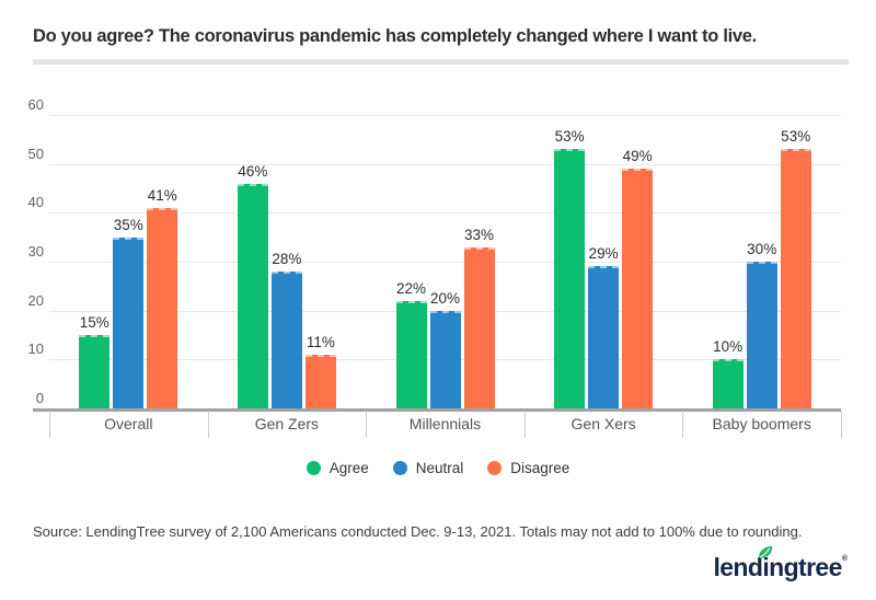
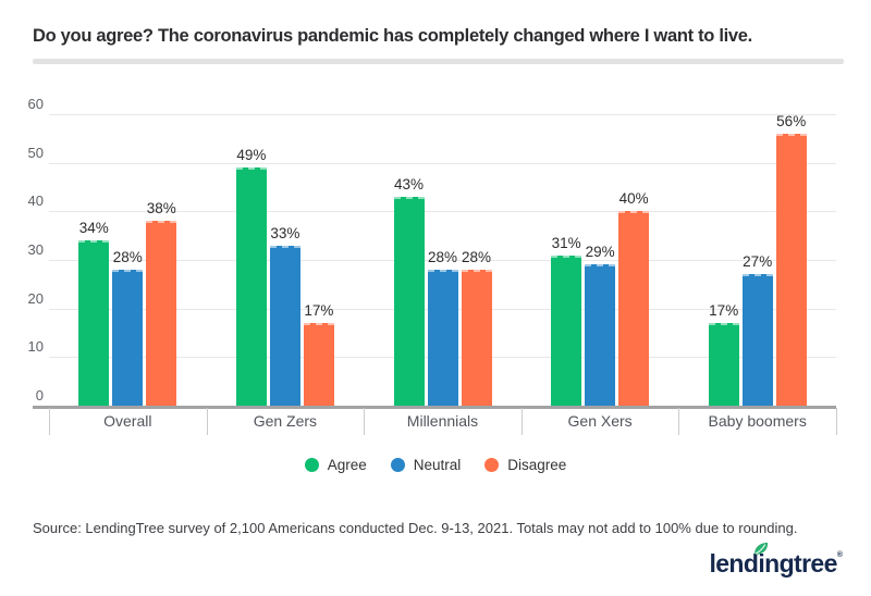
Agree/Overall: 15% -> 34%
Neutral/Overall: 35% -> 28%
Disagree/Overall: 41% -> 38%
Agree/Gen Zers: 46% -> 49%
Neutral/Gen Zers: 28% -> 33%
Disagree/Gen Zers: 11% -> 17%
Agree/Millennials: 22% -> 43%
Neutral/Millennials: 20% -> 28%
Disagree/Millennials: 33% -> 28%
Agree/Gen Xers: 53% -> 31%
Disagree/Gen Xers: 49% -> 40%
Agree/Baby boomers: 10% -> 17%
Neutral/Baby boomers: 30% -> 27%
Disagree/Baby boomers: 53% -> 56%
